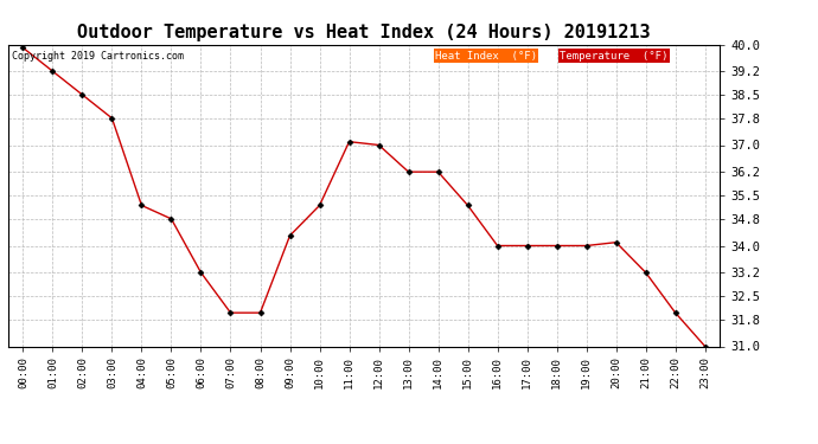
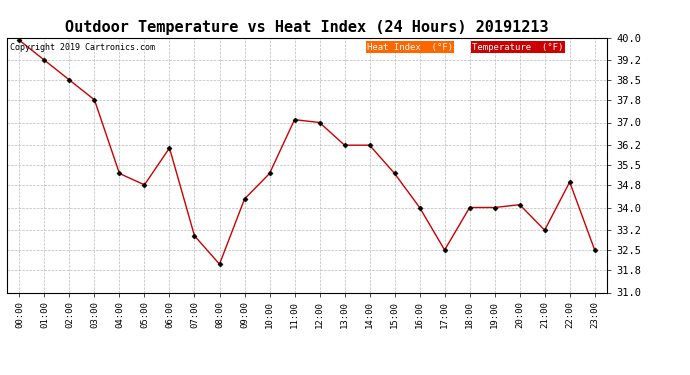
06:00: 33.2 -> 36.1
07:00: 32.0 -> 33.0
17:00: 34.0 -> 32.5
22:00: 32.0 -> 34.9
23:00: 31.0 -> 32.5
